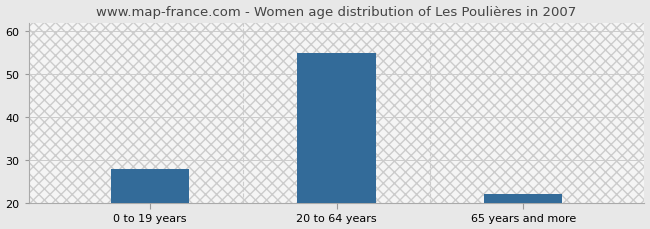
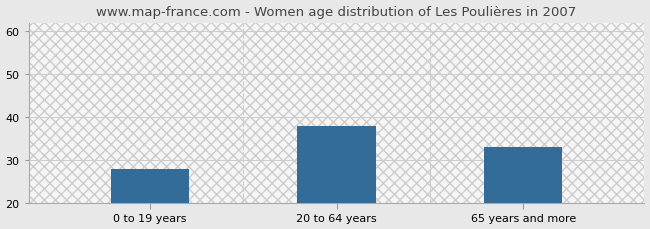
20 to 64 years: 55 -> 38
65 years and more: 22 -> 33
